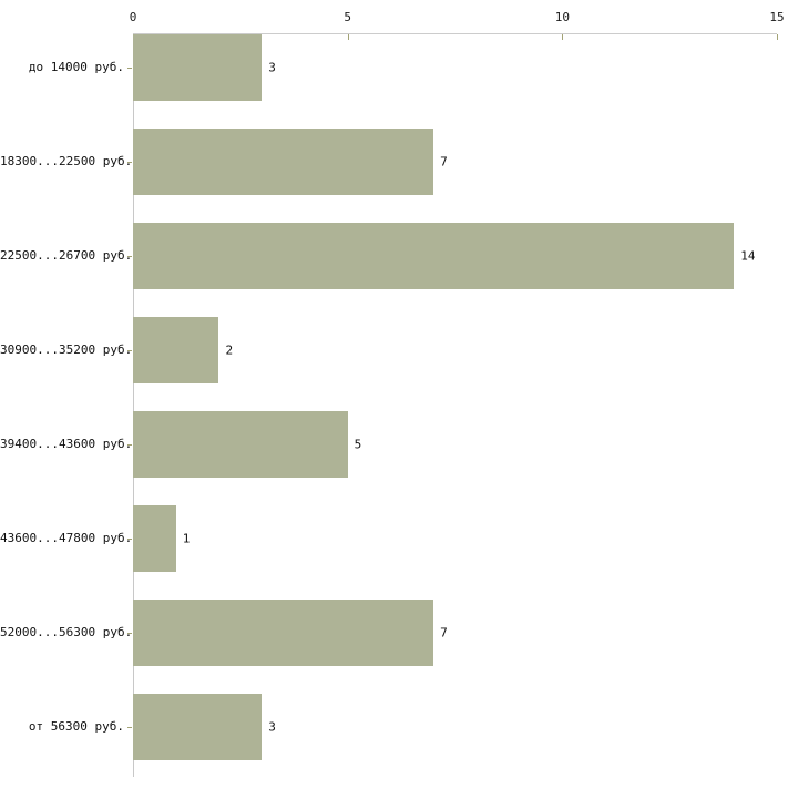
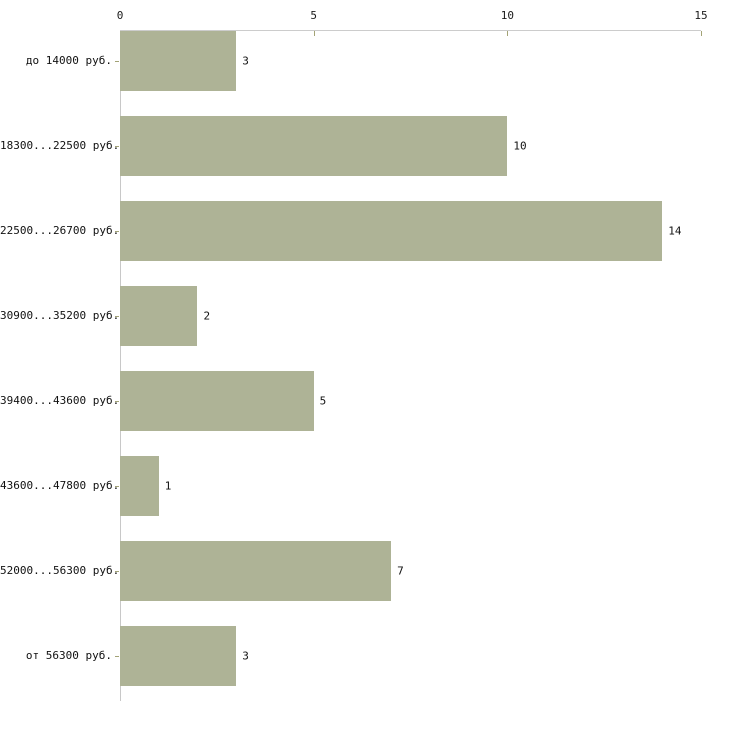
18300...22500 руб.: 7 -> 10
